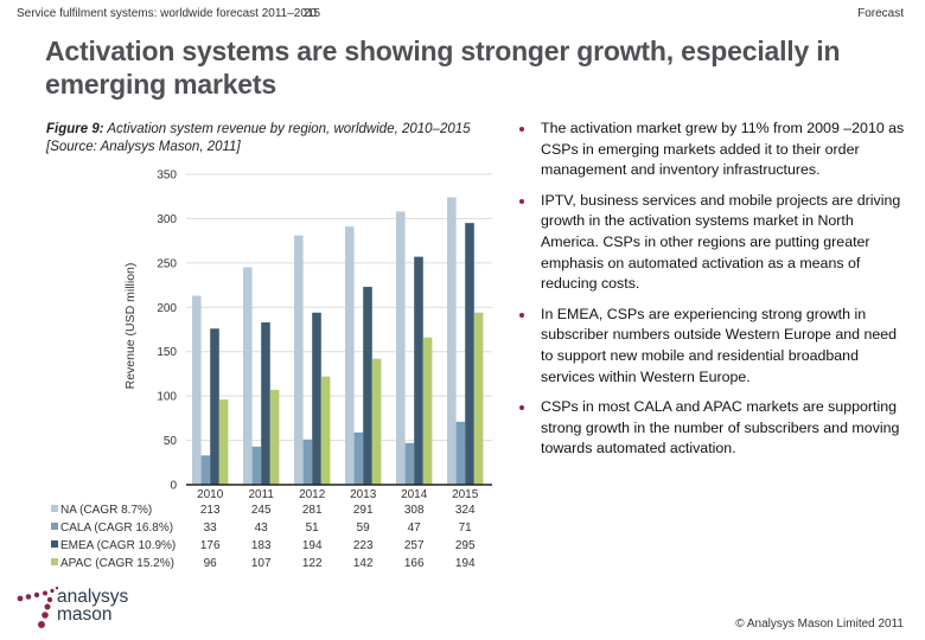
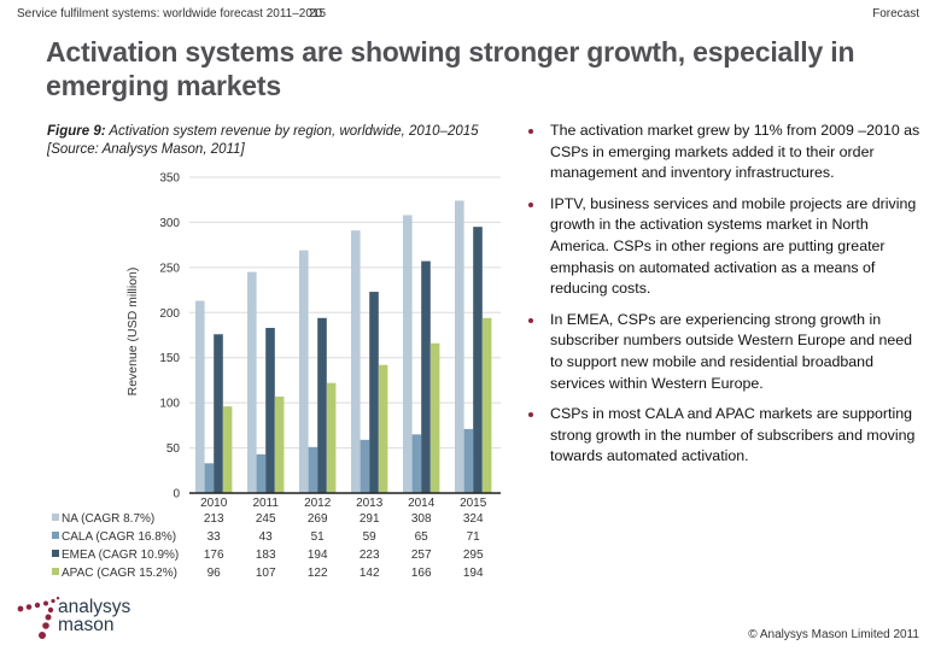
NA (CAGR 8.7%)/2012: 281 -> 269
CALA (CAGR 16.8%)/2014: 47 -> 65
